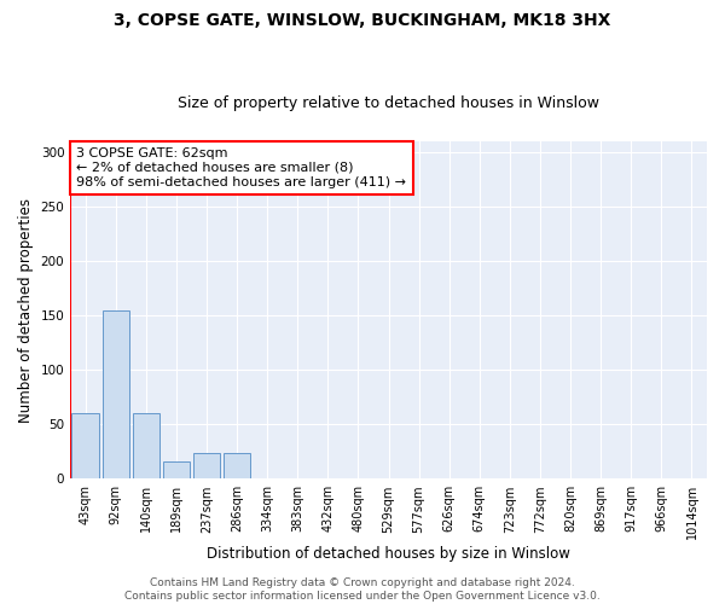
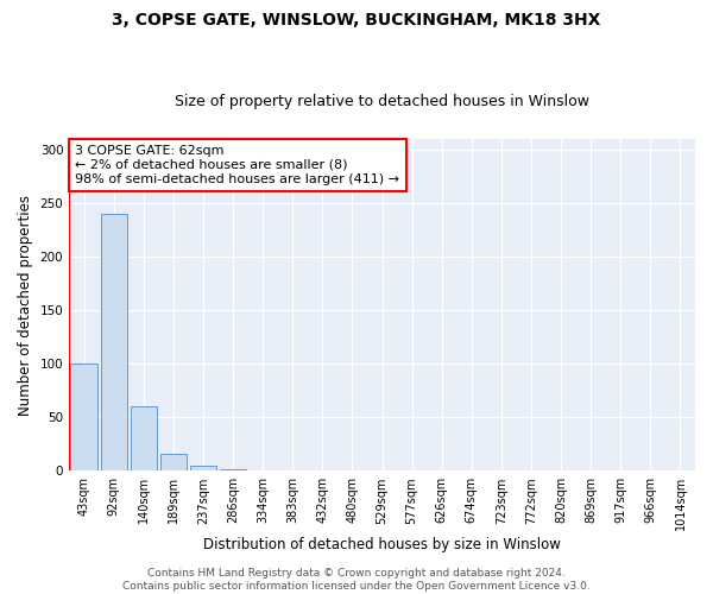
43sqm: 60 -> 100
92sqm: 154 -> 240
237sqm: 24 -> 5
286sqm: 24 -> 1
